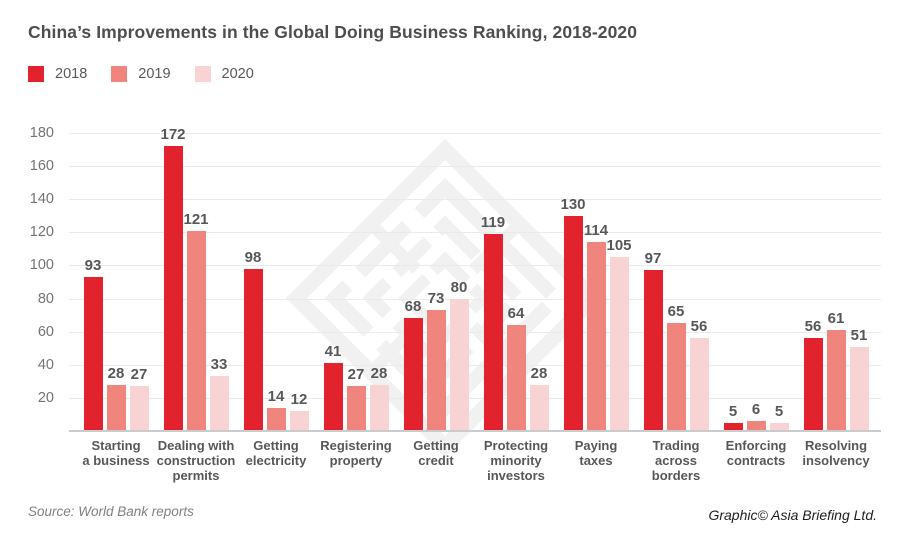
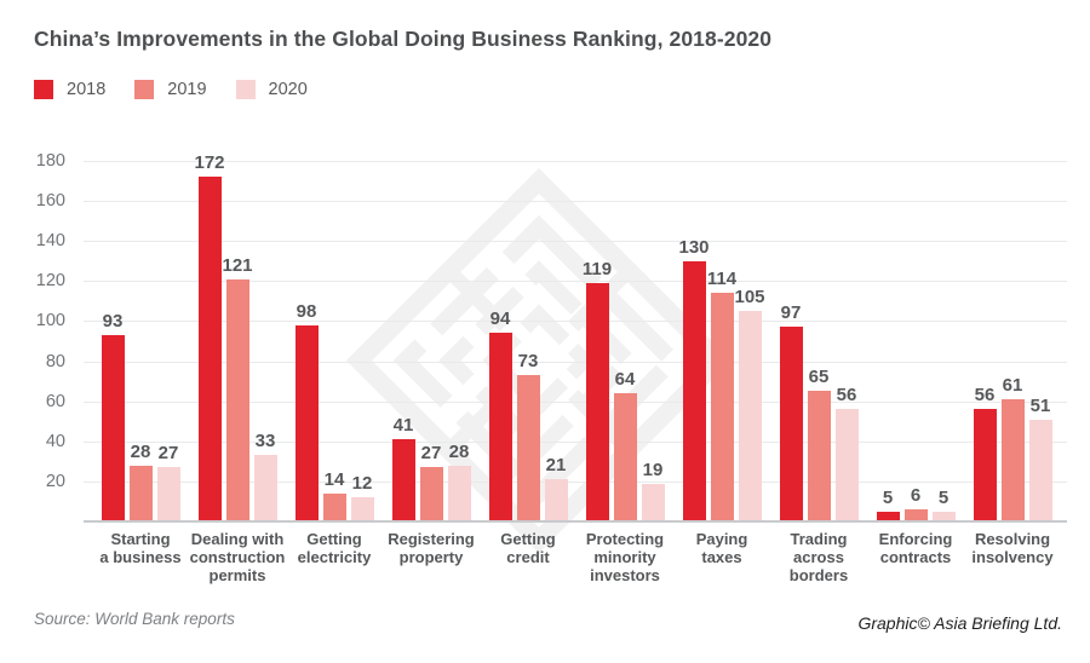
2018/Getting credit: 68 -> 94
2020/Getting credit: 80 -> 21
2020/Protecting minority investors: 28 -> 19
